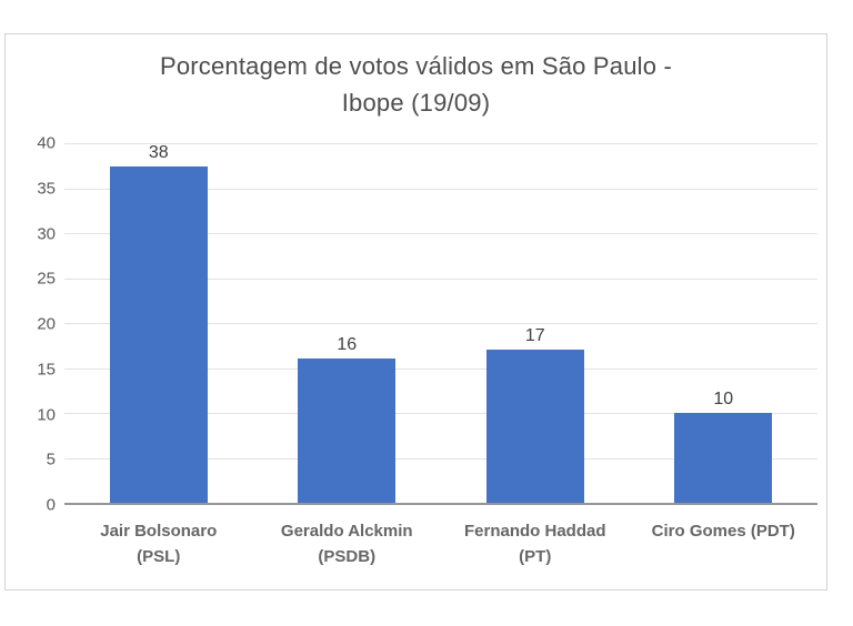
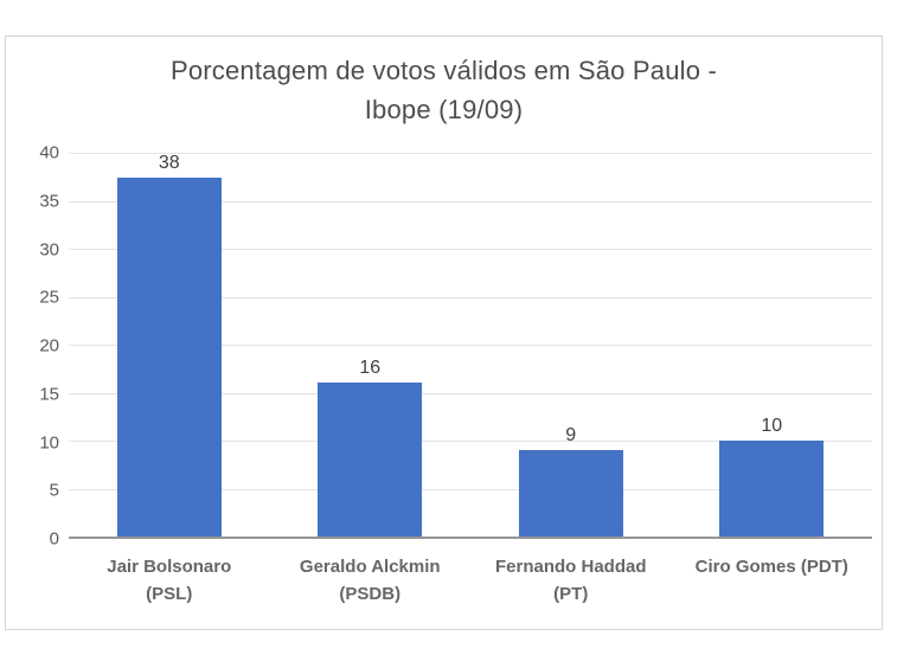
Fernando Haddad (PT): 17 -> 9
